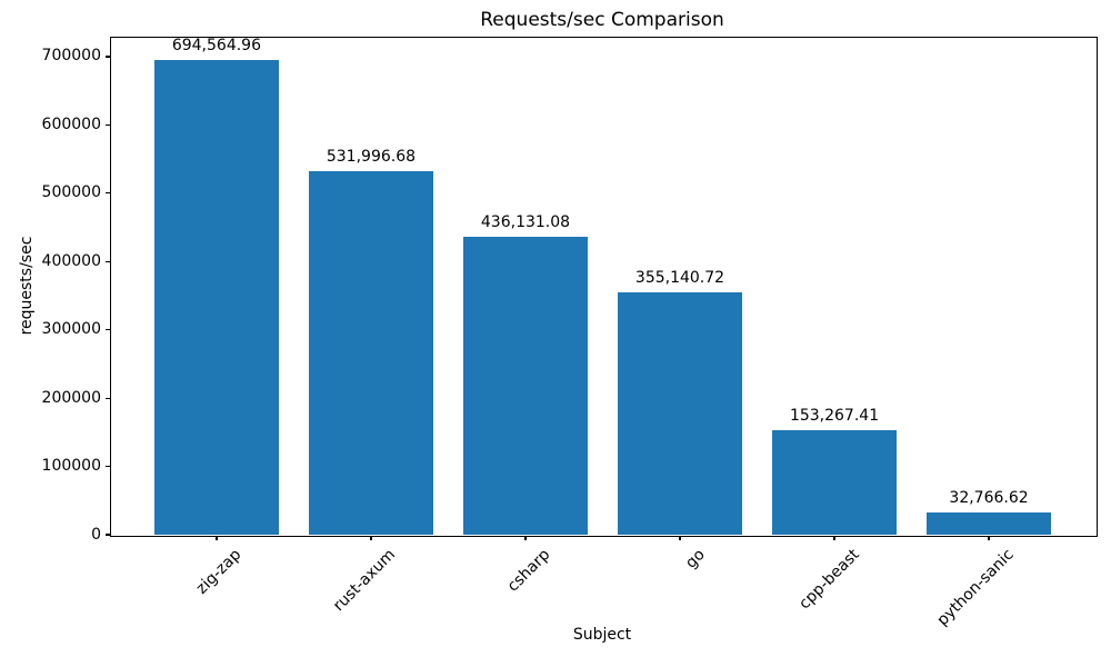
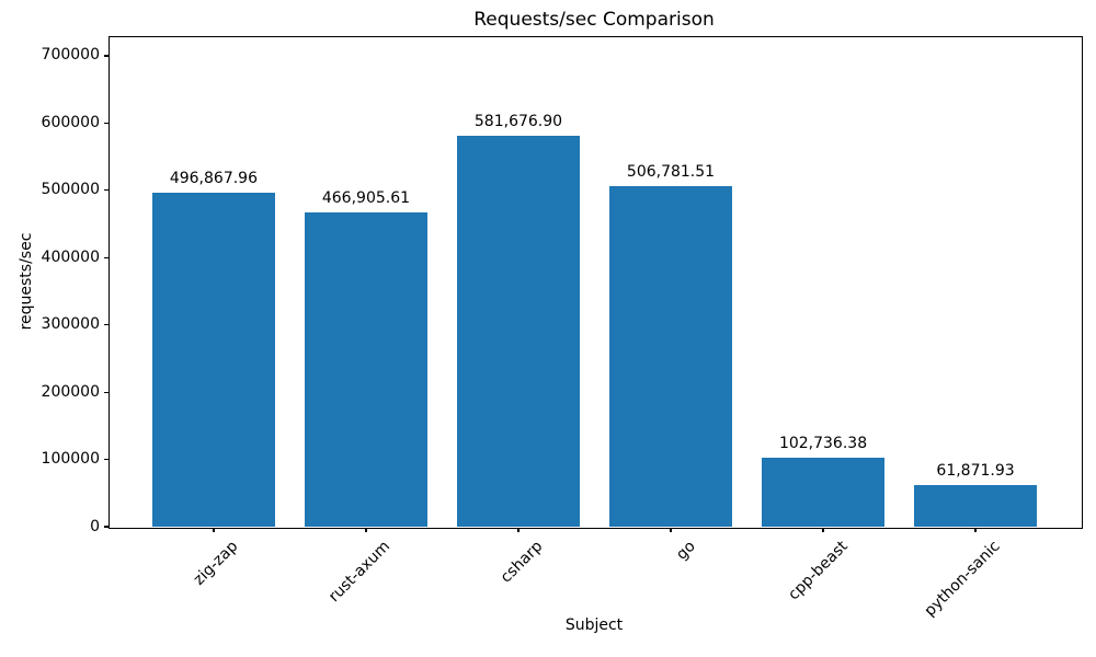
zig-zap: 694,564.96 -> 496,867.96
rust-axum: 531,996.68 -> 466,905.61
csharp: 436,131.08 -> 581,676.90
go: 355,140.72 -> 506,781.51
cpp-beast: 153,267.41 -> 102,736.38
python-sanic: 32,766.62 -> 61,871.93
